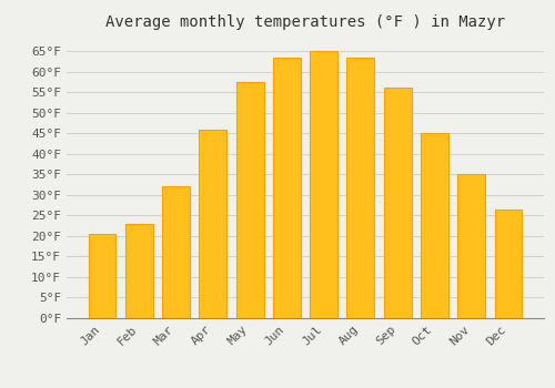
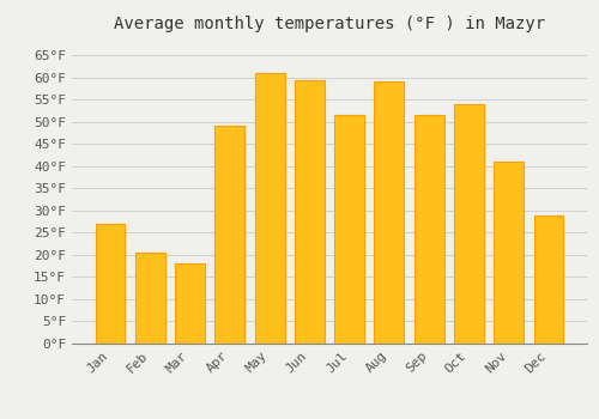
Jan: 20.5°F -> 27.0°F
Feb: 23.0°F -> 20.5°F
Mar: 32.0°F -> 18.0°F
Apr: 46.0°F -> 49.0°F
May: 57.5°F -> 61.0°F
Jun: 63.5°F -> 59.5°F
Jul: 65.0°F -> 51.5°F
Aug: 63.5°F -> 59.0°F
Sep: 56.0°F -> 51.5°F
Oct: 45.0°F -> 54.0°F
Nov: 35.0°F -> 41.0°F
Dec: 26.5°F -> 29.0°F
